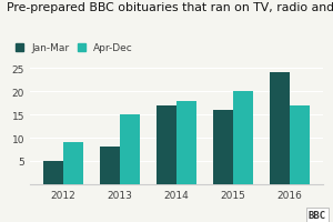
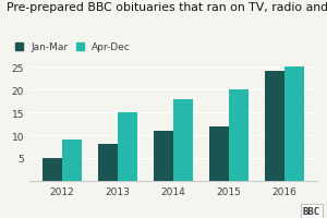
Jan-Mar/2014: 17 -> 11
Jan-Mar/2015: 16 -> 12
Apr-Dec/2016: 17 -> 25
